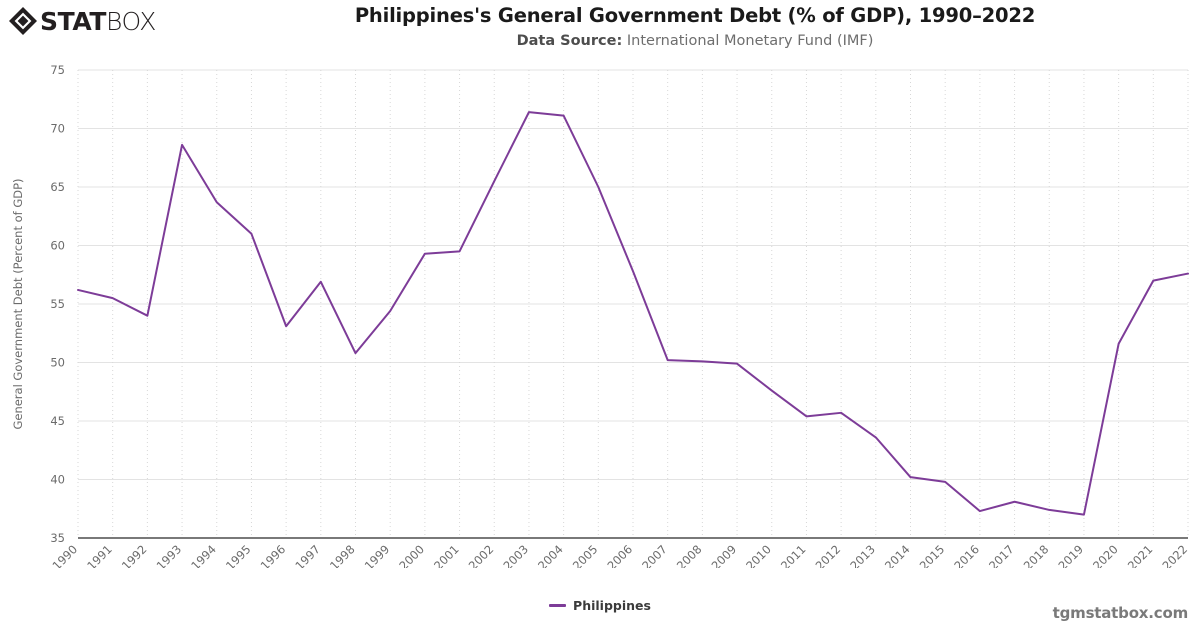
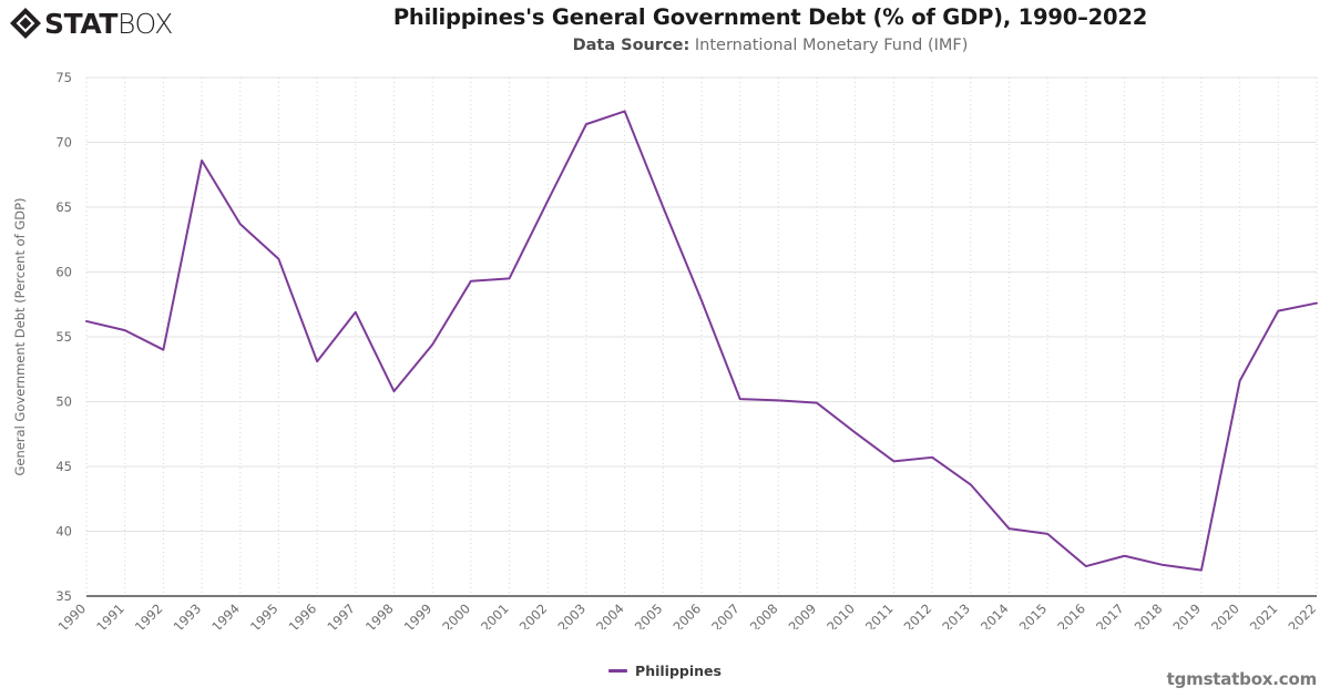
2004: 71.1 -> 72.4
